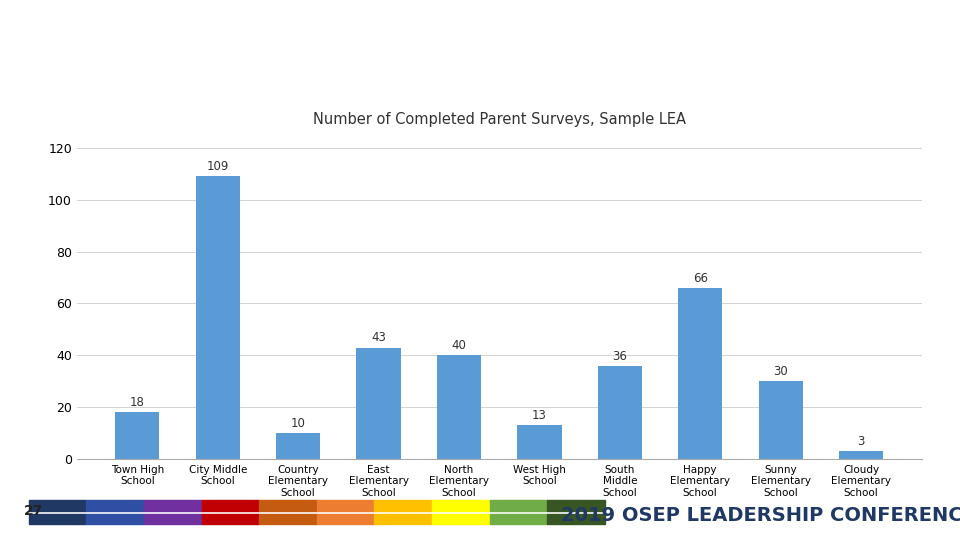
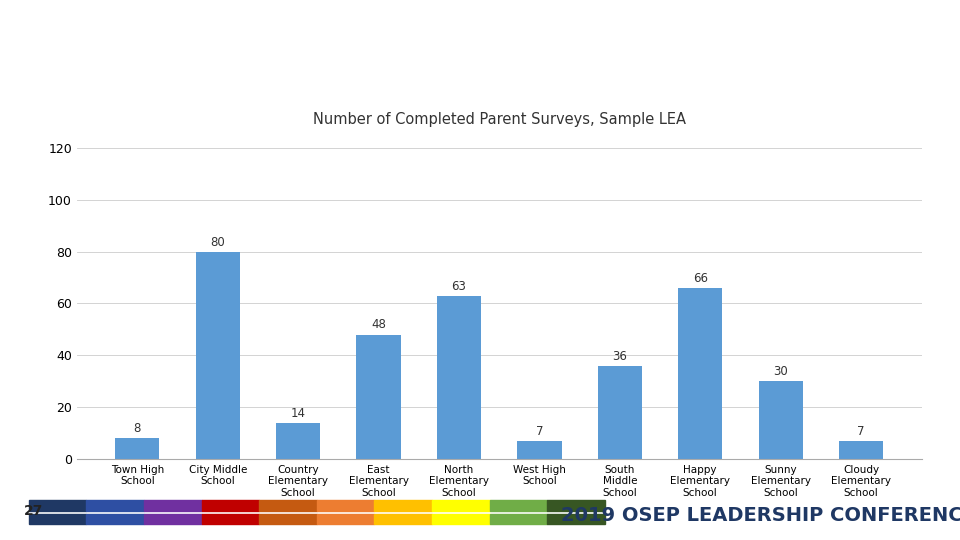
Town High School: 18 -> 8
City Middle School: 109 -> 80
Country Elementary School: 10 -> 14
East Elementary School: 43 -> 48
North Elementary School: 40 -> 63
West High School: 13 -> 7
Cloudy Elementary School: 3 -> 7
